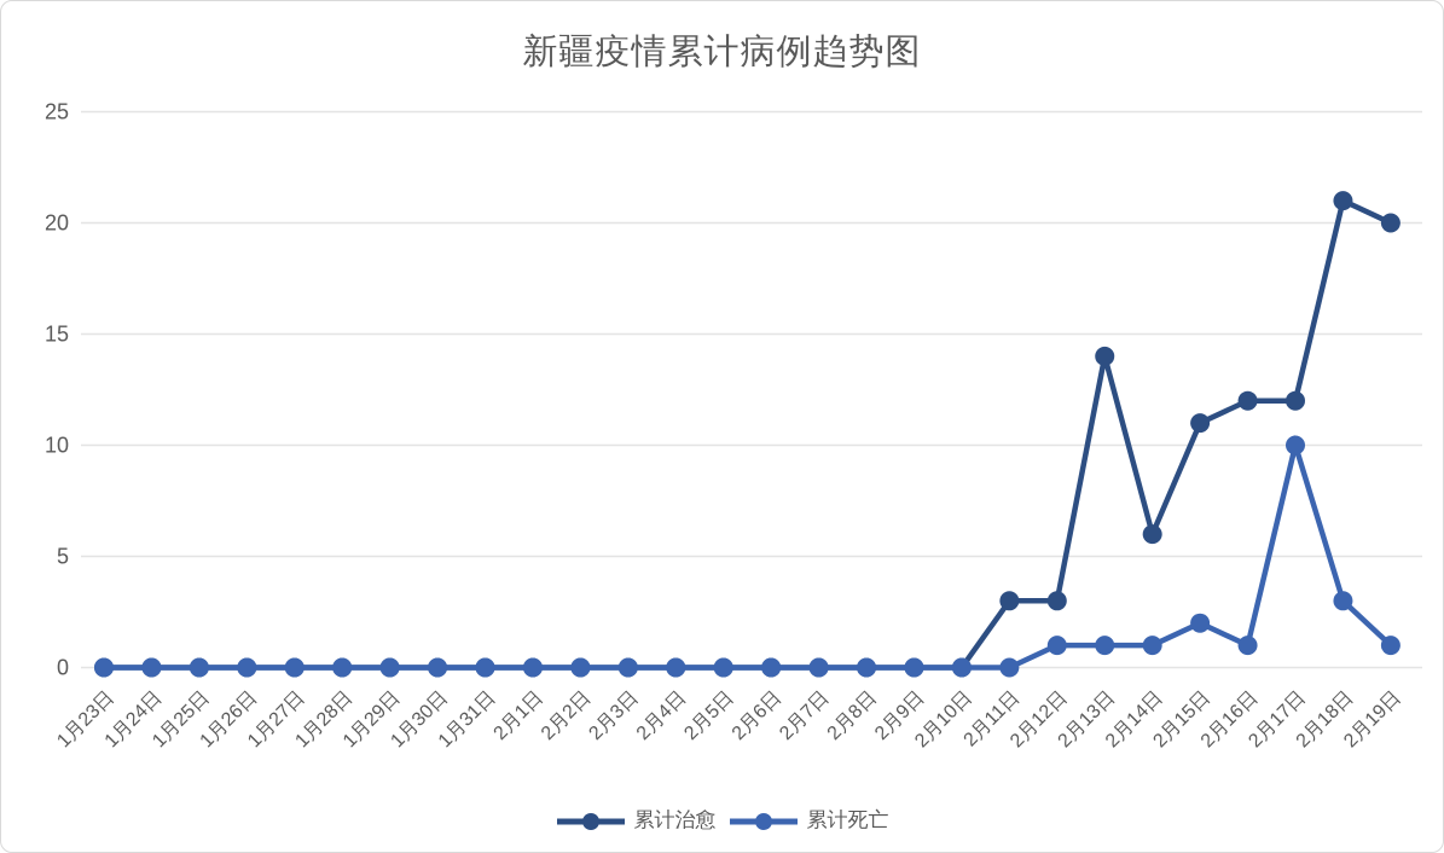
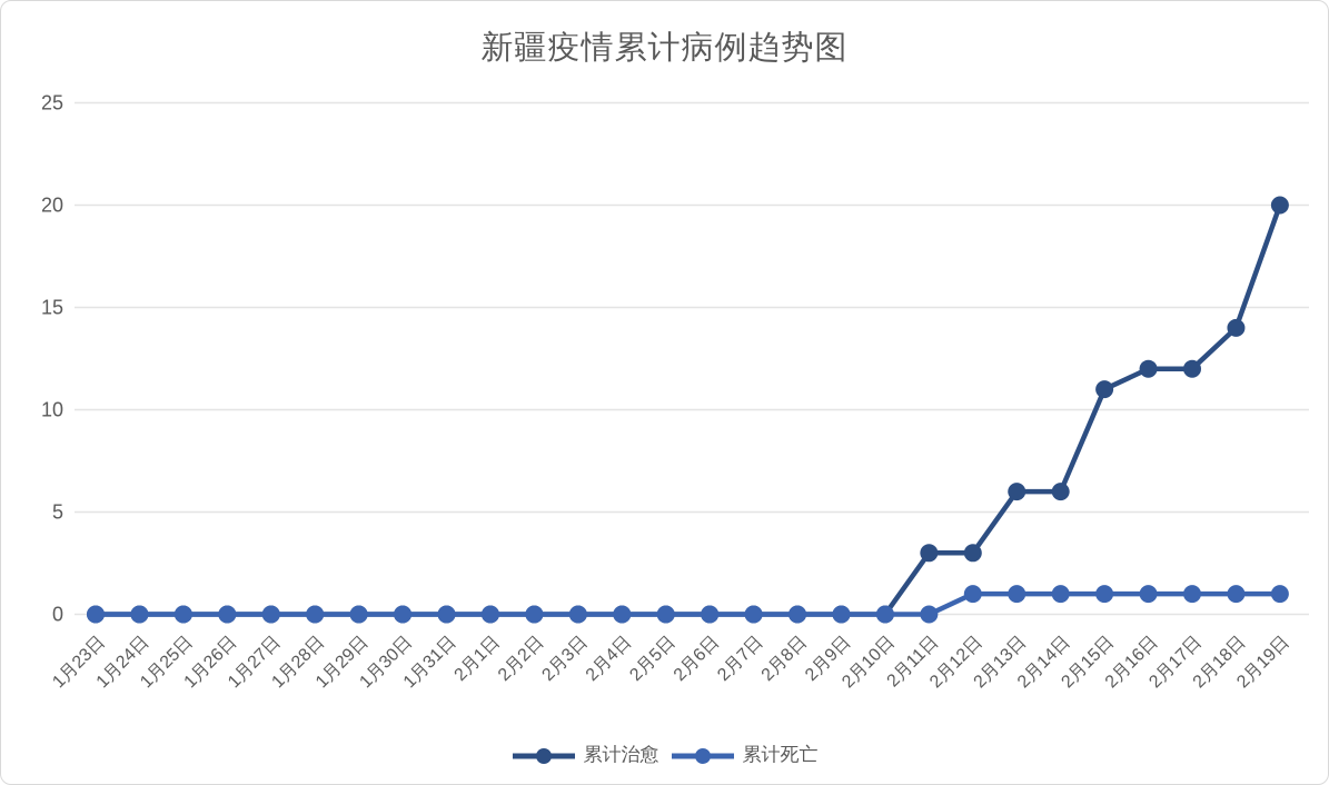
累计治愈/2月13日: 14 -> 6
累计死亡/2月15日: 2 -> 1
累计死亡/2月17日: 10 -> 1
累计治愈/2月18日: 21 -> 14
累计死亡/2月18日: 3 -> 1
